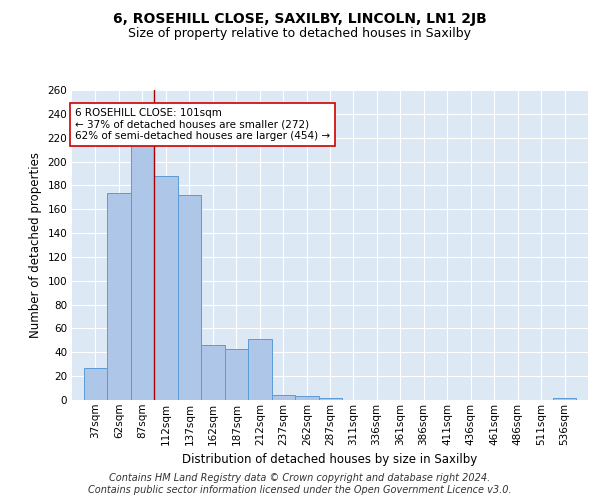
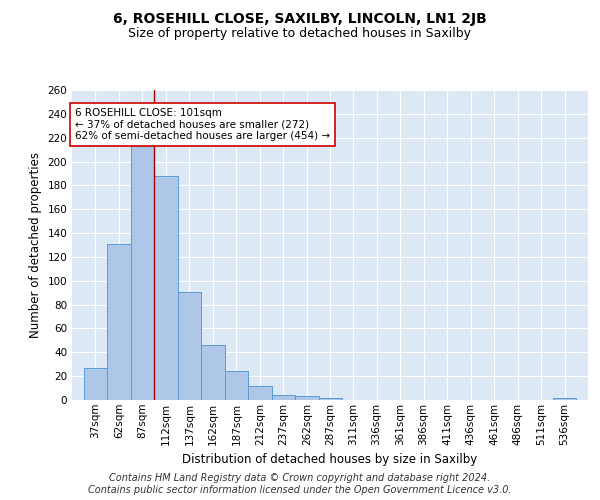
62sqm: 174 -> 131
137sqm: 172 -> 91
187sqm: 43 -> 24
212sqm: 51 -> 12
